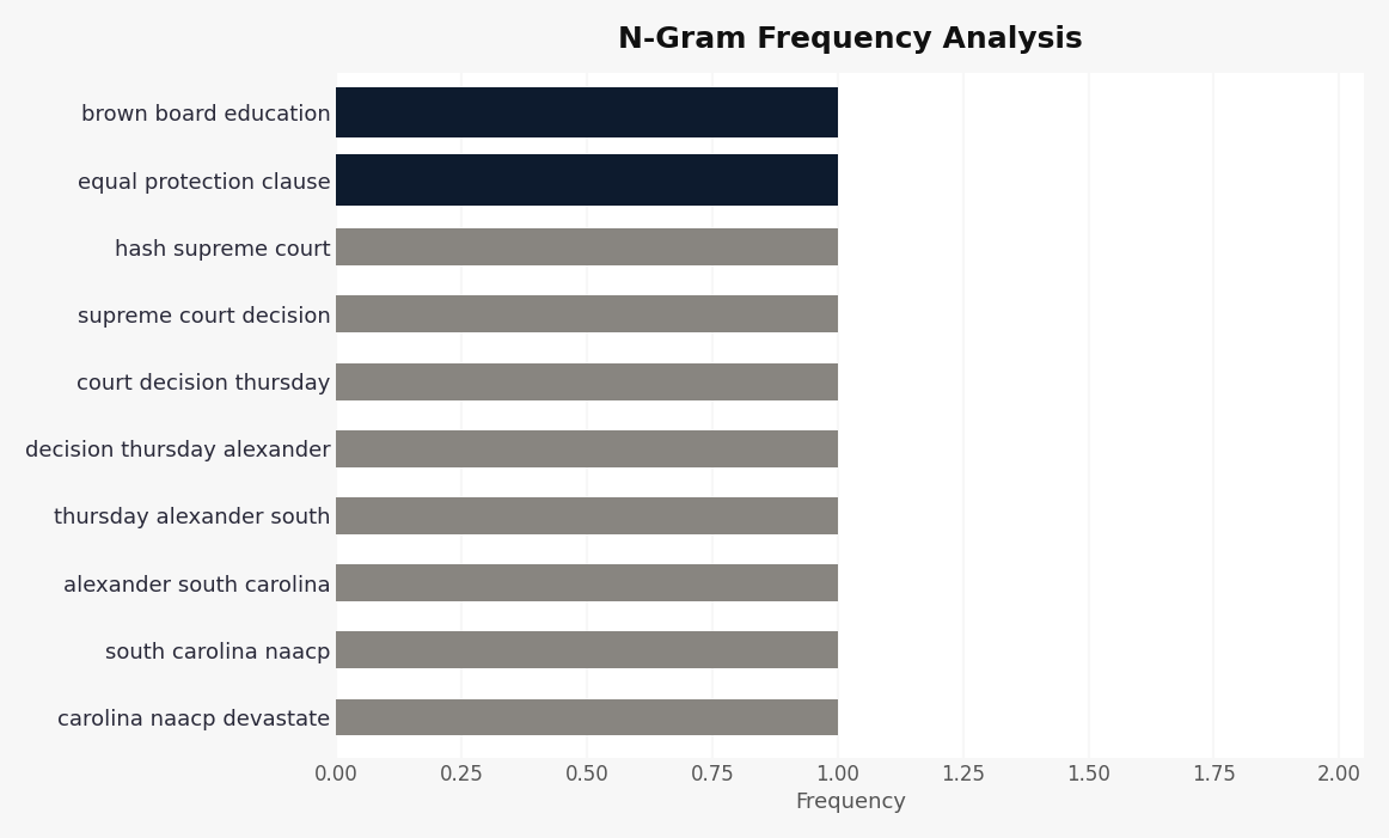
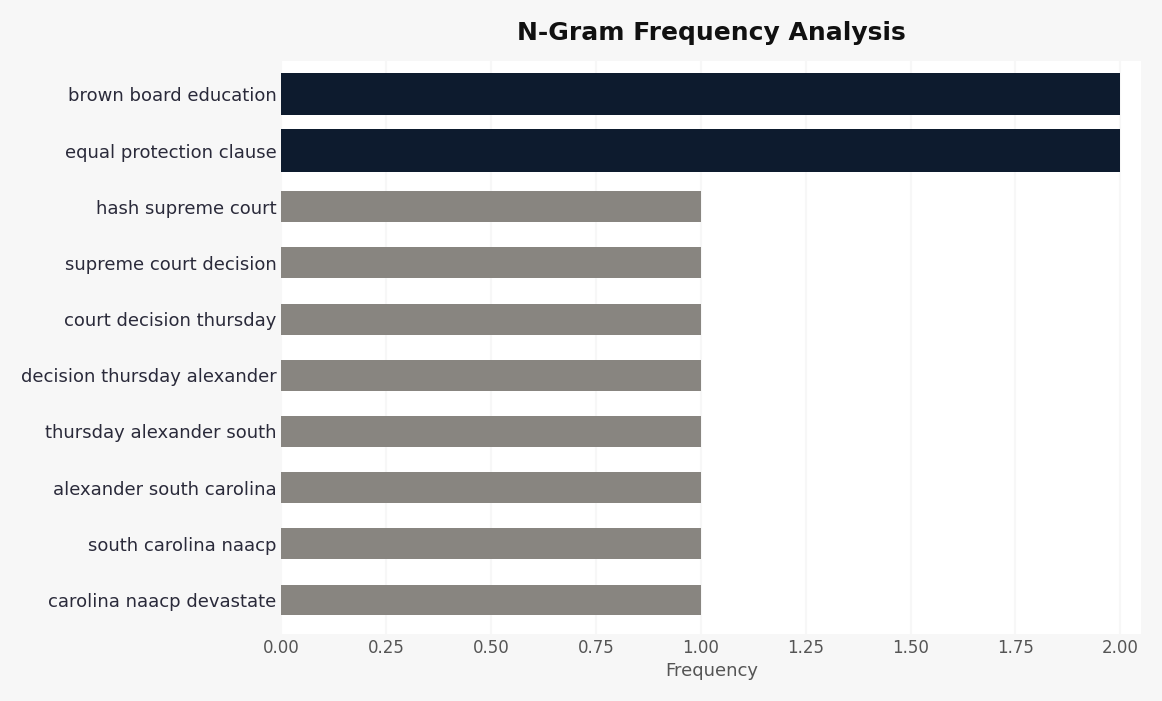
brown board education: 1 -> 2
equal protection clause: 1 -> 2
